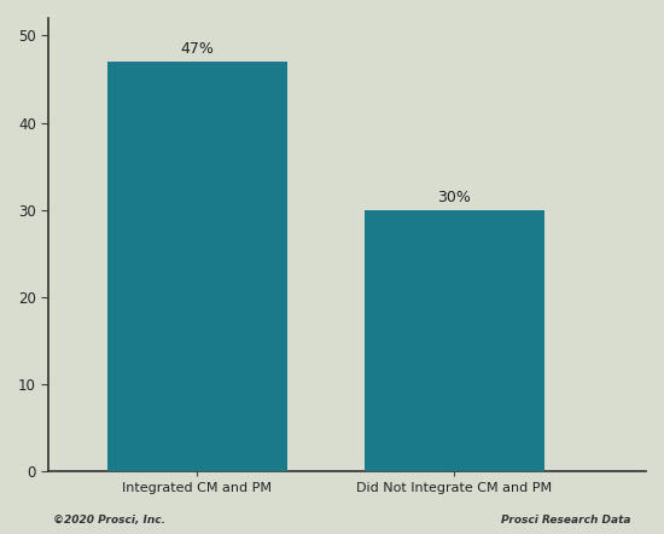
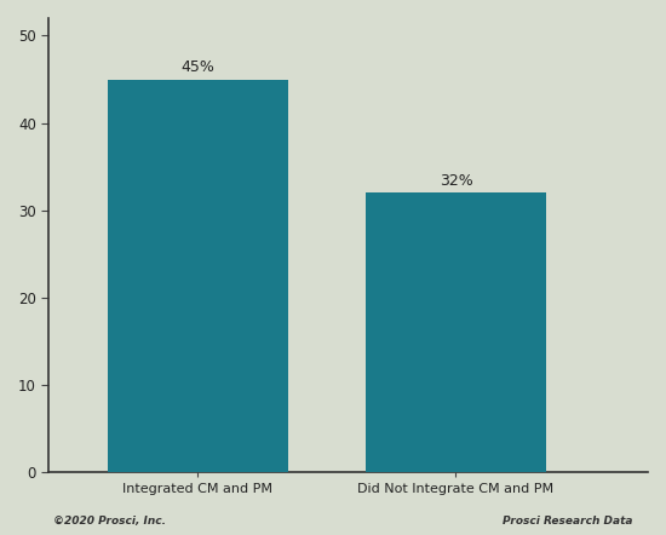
Integrated CM and PM: 47% -> 45%
Did Not Integrate CM and PM: 30% -> 32%
